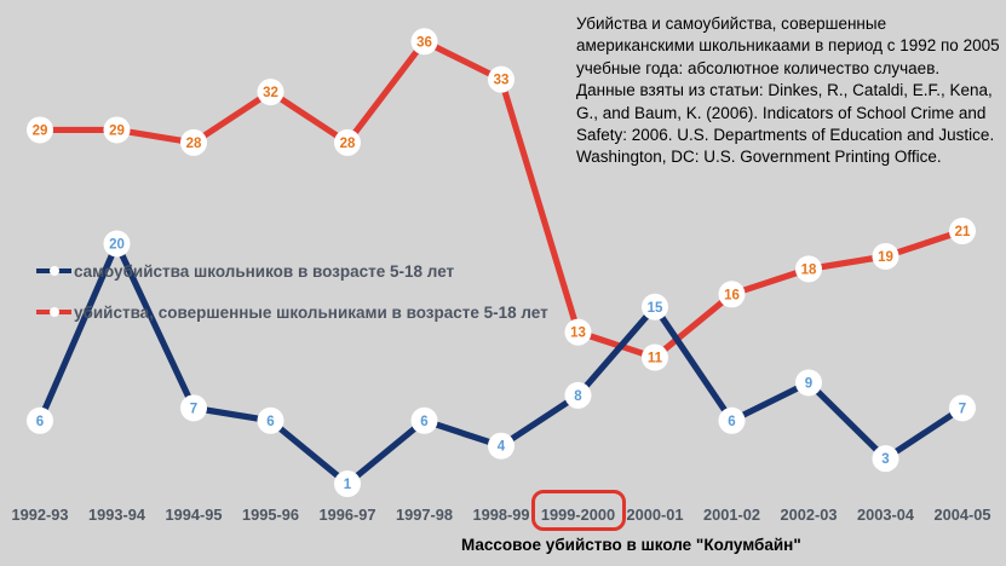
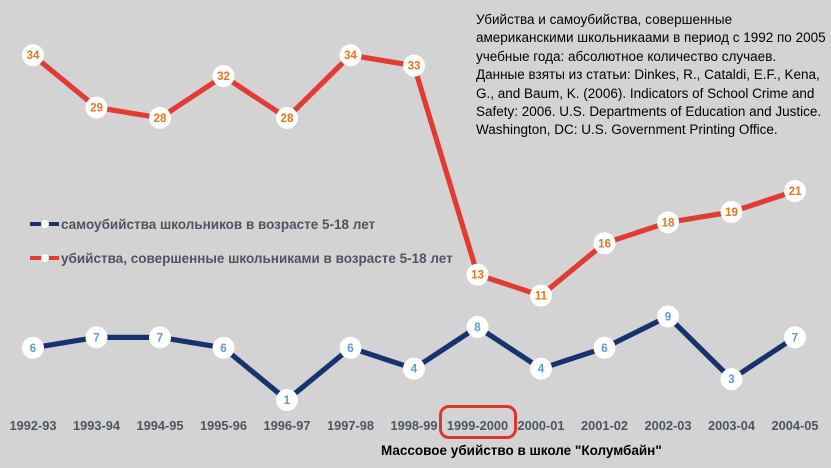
убийства, совершенные школьниками в возрасте 5-18 лет/1992-93: 29 -> 34
самоубийства школьников в возрасте 5-18 лет/1993-94: 20 -> 7
убийства, совершенные школьниками в возрасте 5-18 лет/1997-98: 36 -> 34
самоубийства школьников в возрасте 5-18 лет/2000-01: 15 -> 4
